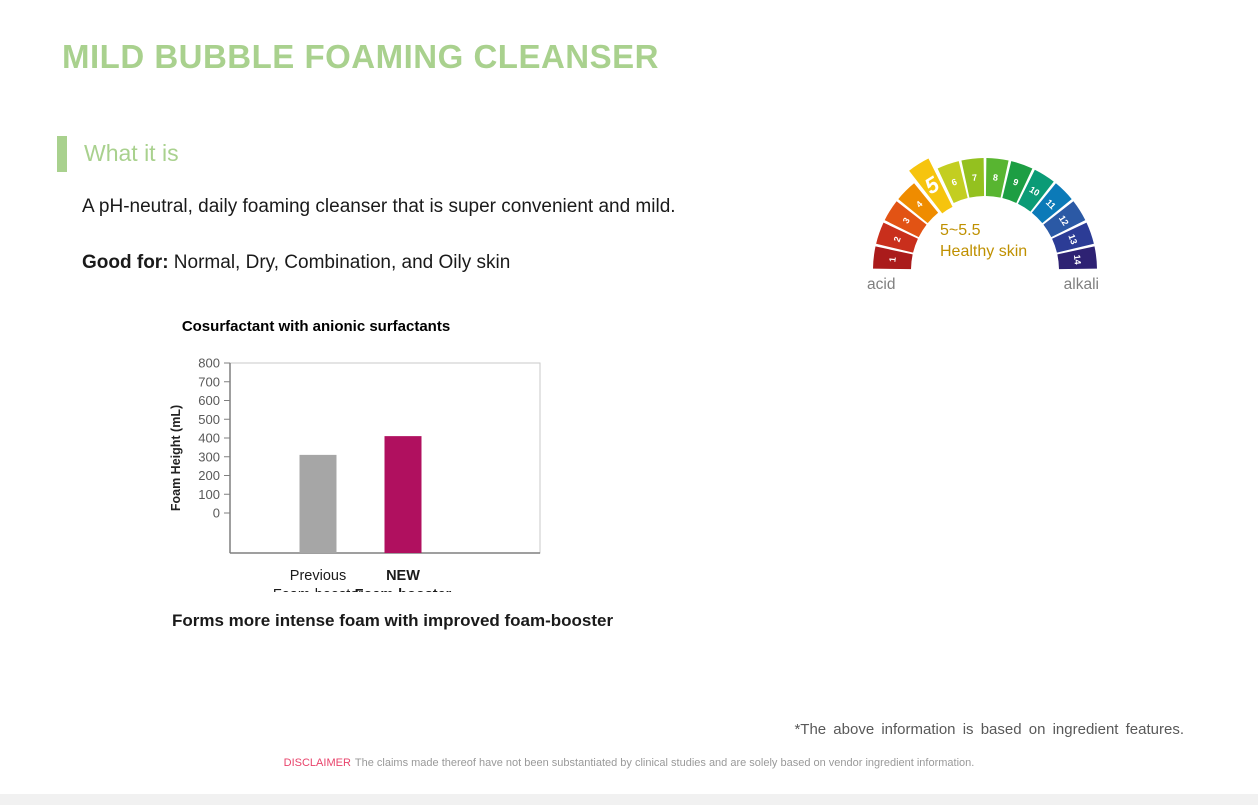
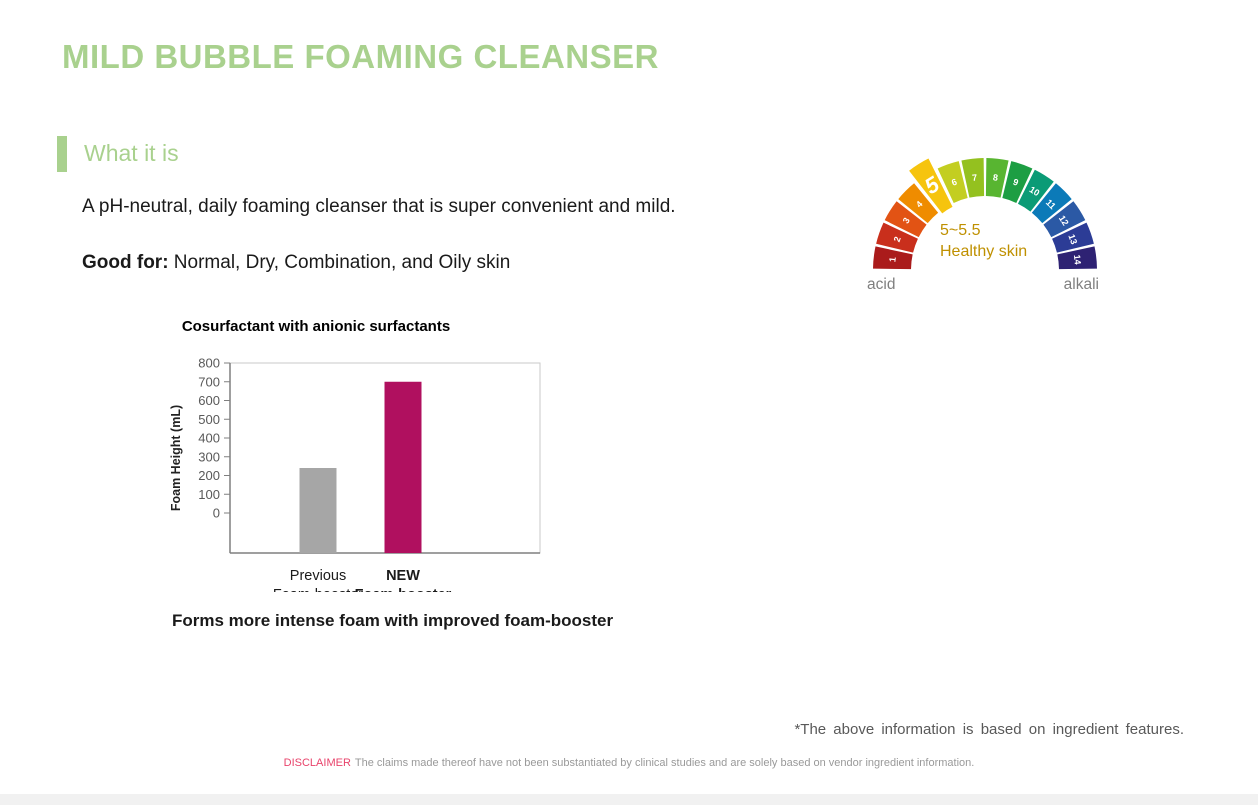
Previous Foam-booster: 310 -> 240
NEW Foam-booster: 410 -> 700
